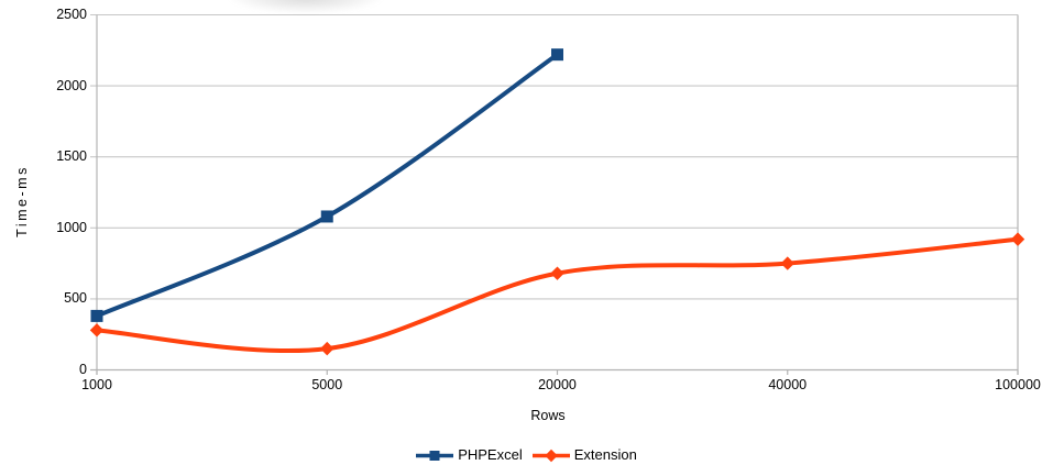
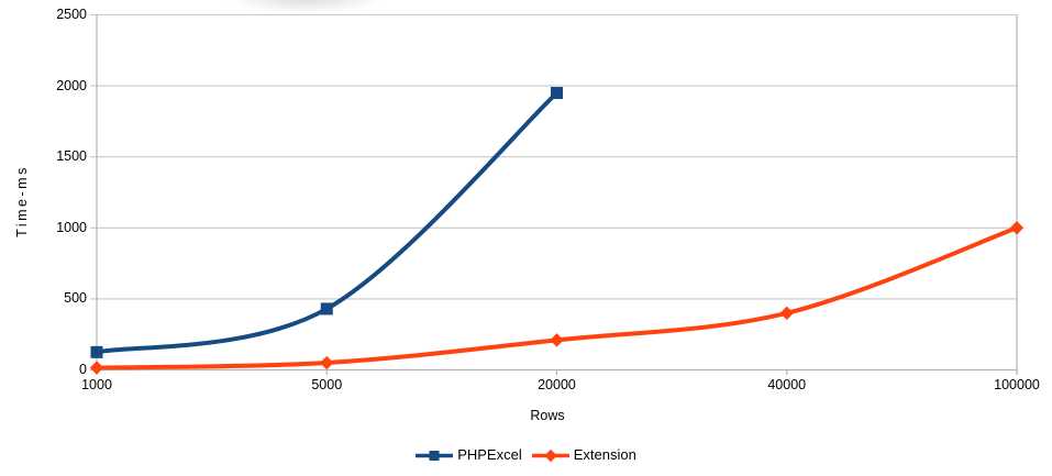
PHPExcel/1000: 380 -> 120
Extension/1000: 280 -> 20
PHPExcel/5000: 1080 -> 430
Extension/5000: 150 -> 50
PHPExcel/20000: 2220 -> 1950
Extension/20000: 680 -> 210
Extension/40000: 750 -> 400
Extension/100000: 920 -> 1000
